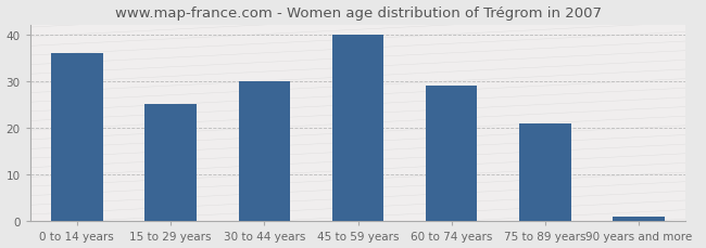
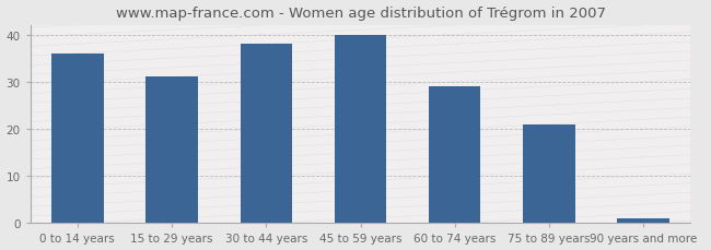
15 to 29 years: 25 -> 31
30 to 44 years: 30 -> 38
